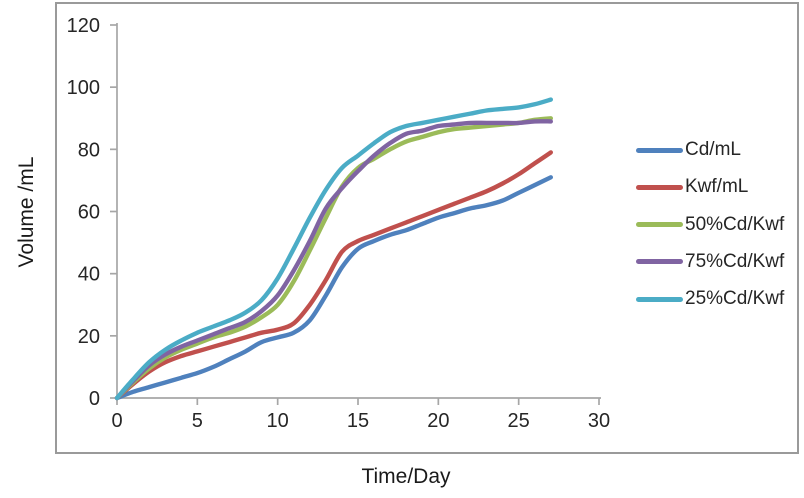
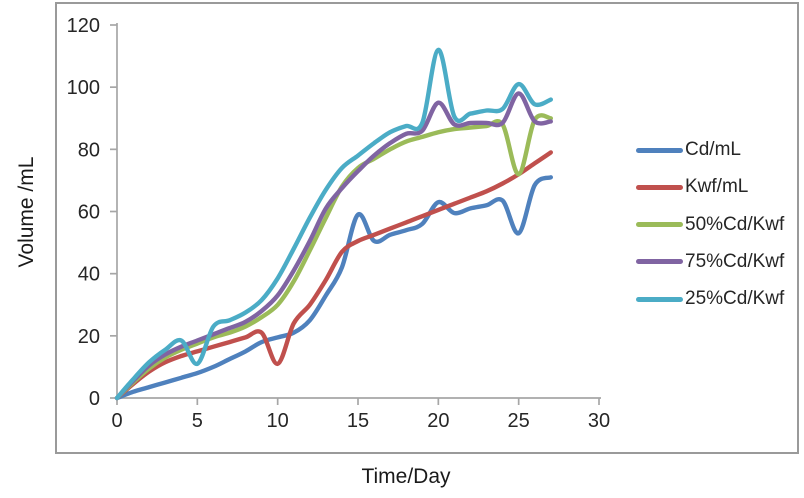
25%Cd/Kwf/5: 21 -> 11
Kwf/mL/10: 22 -> 11
Cd/mL/15: 48 -> 59
Cd/mL/20: 58 -> 63
75%Cd/Kwf/20: 88 -> 95
25%Cd/Kwf/20: 90 -> 112
Cd/mL/25: 66 -> 53
50%Cd/Kwf/25: 88 -> 72
75%Cd/Kwf/25: 88 -> 98
25%Cd/Kwf/25: 94 -> 101
